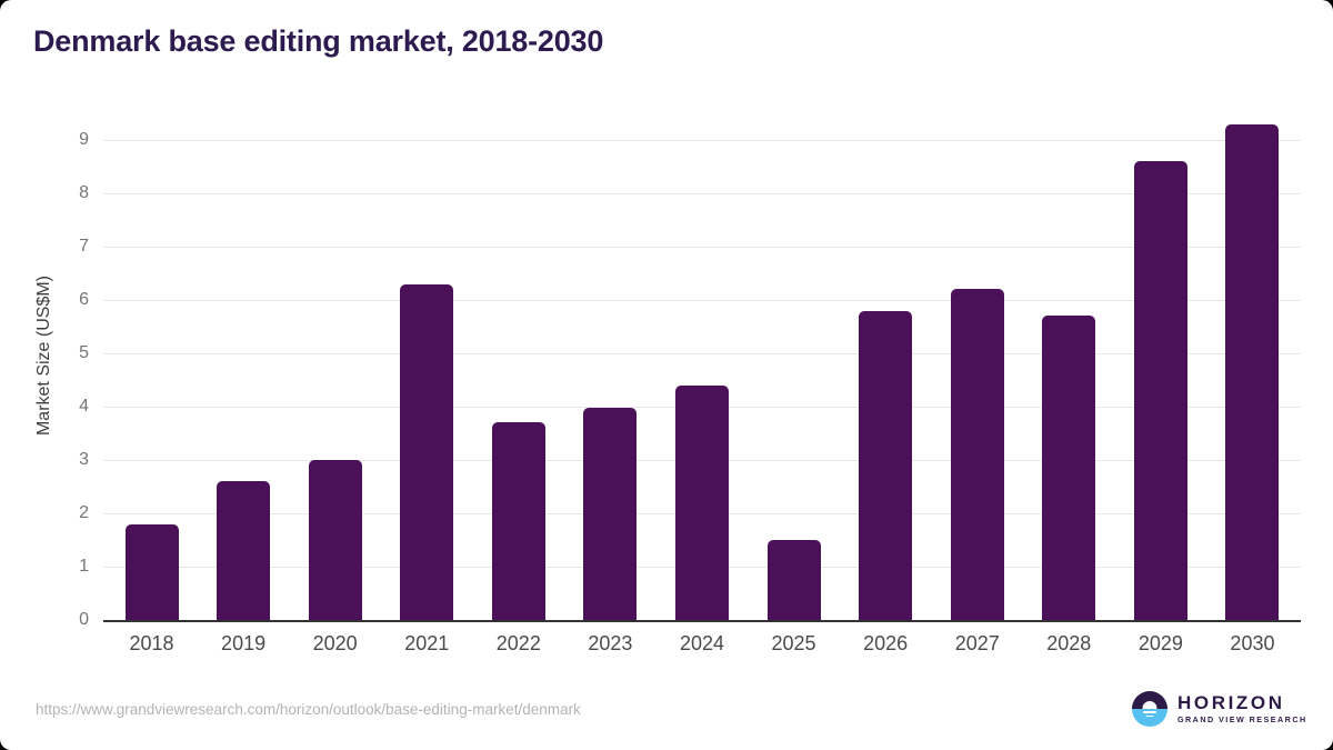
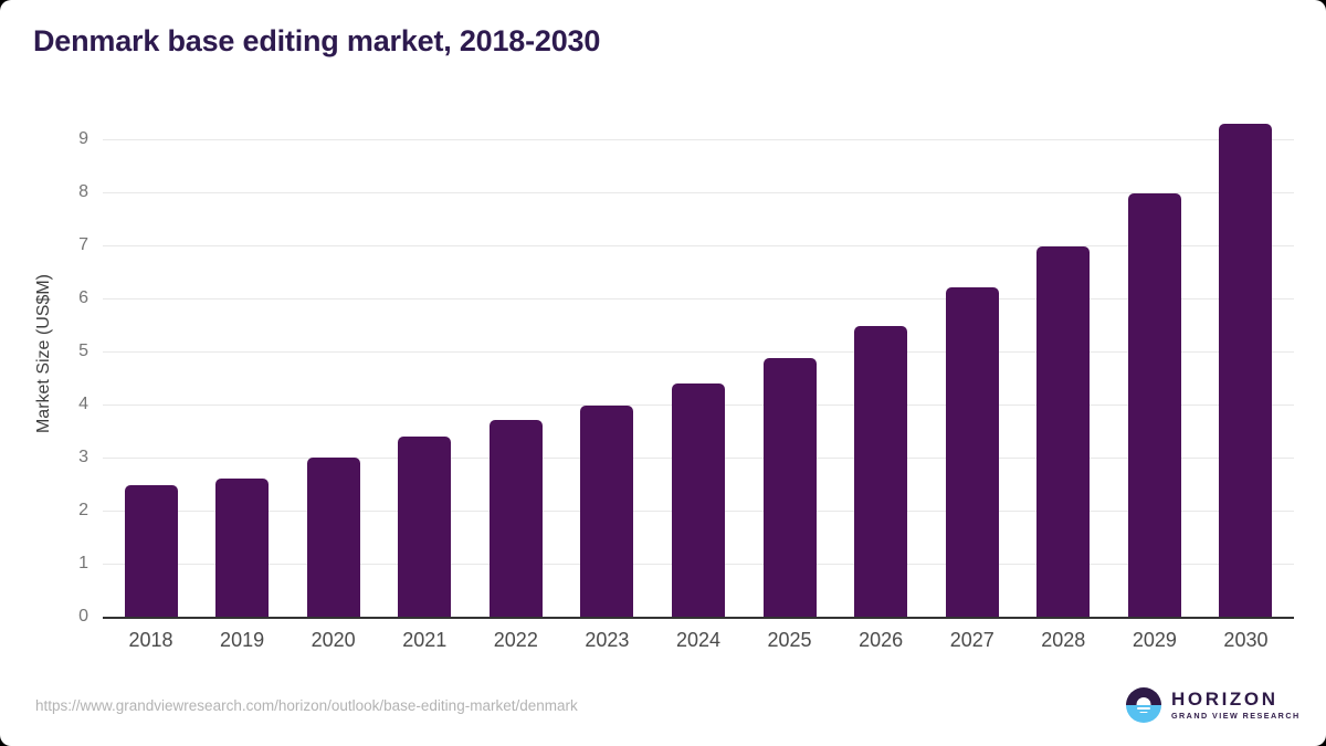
2018: 1.8 -> 2.5
2021: 6.3 -> 3.4
2025: 1.5 -> 4.9
2026: 5.8 -> 5.5
2028: 5.7 -> 7.0
2029: 8.6 -> 8.0
